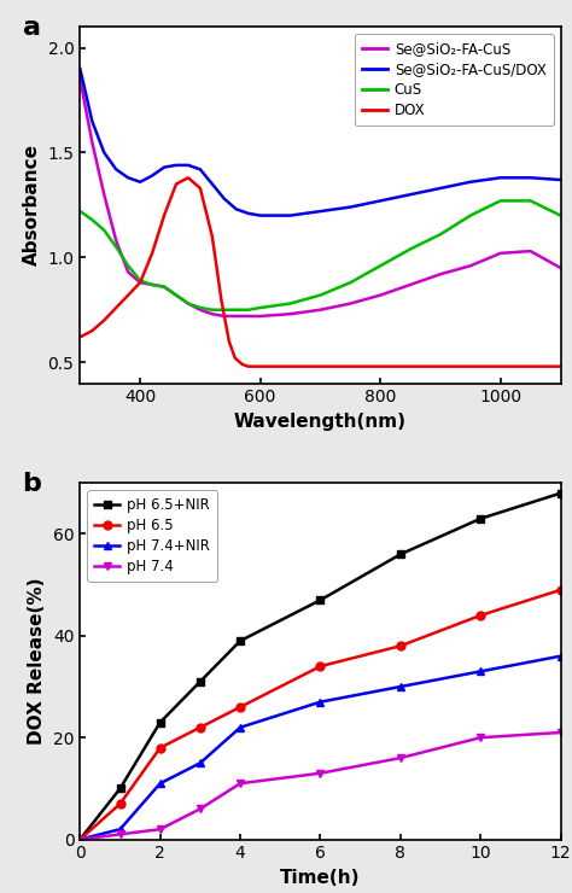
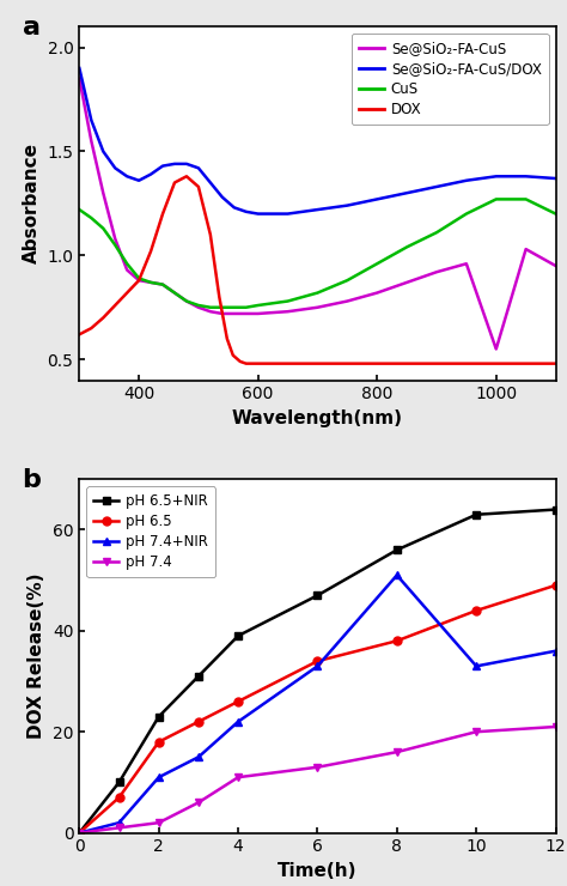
Se@SiO₂-FA-CuS/1000: 1.02 -> 0.55
pH 7.4+NIR/6: 27 -> 33
pH 7.4+NIR/8: 30 -> 51
pH 6.5+NIR/12: 68 -> 64
